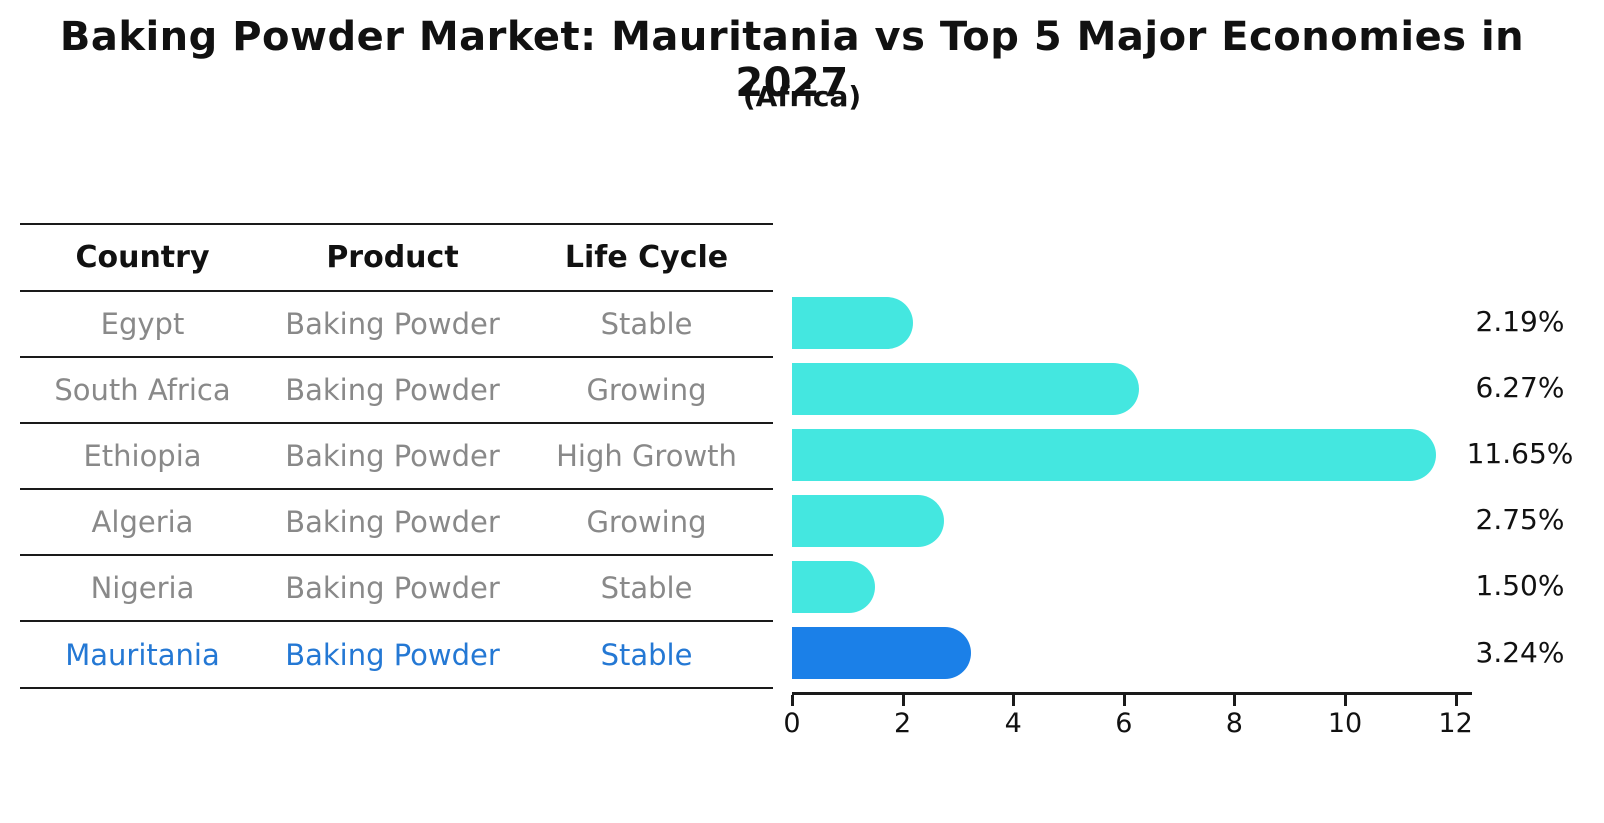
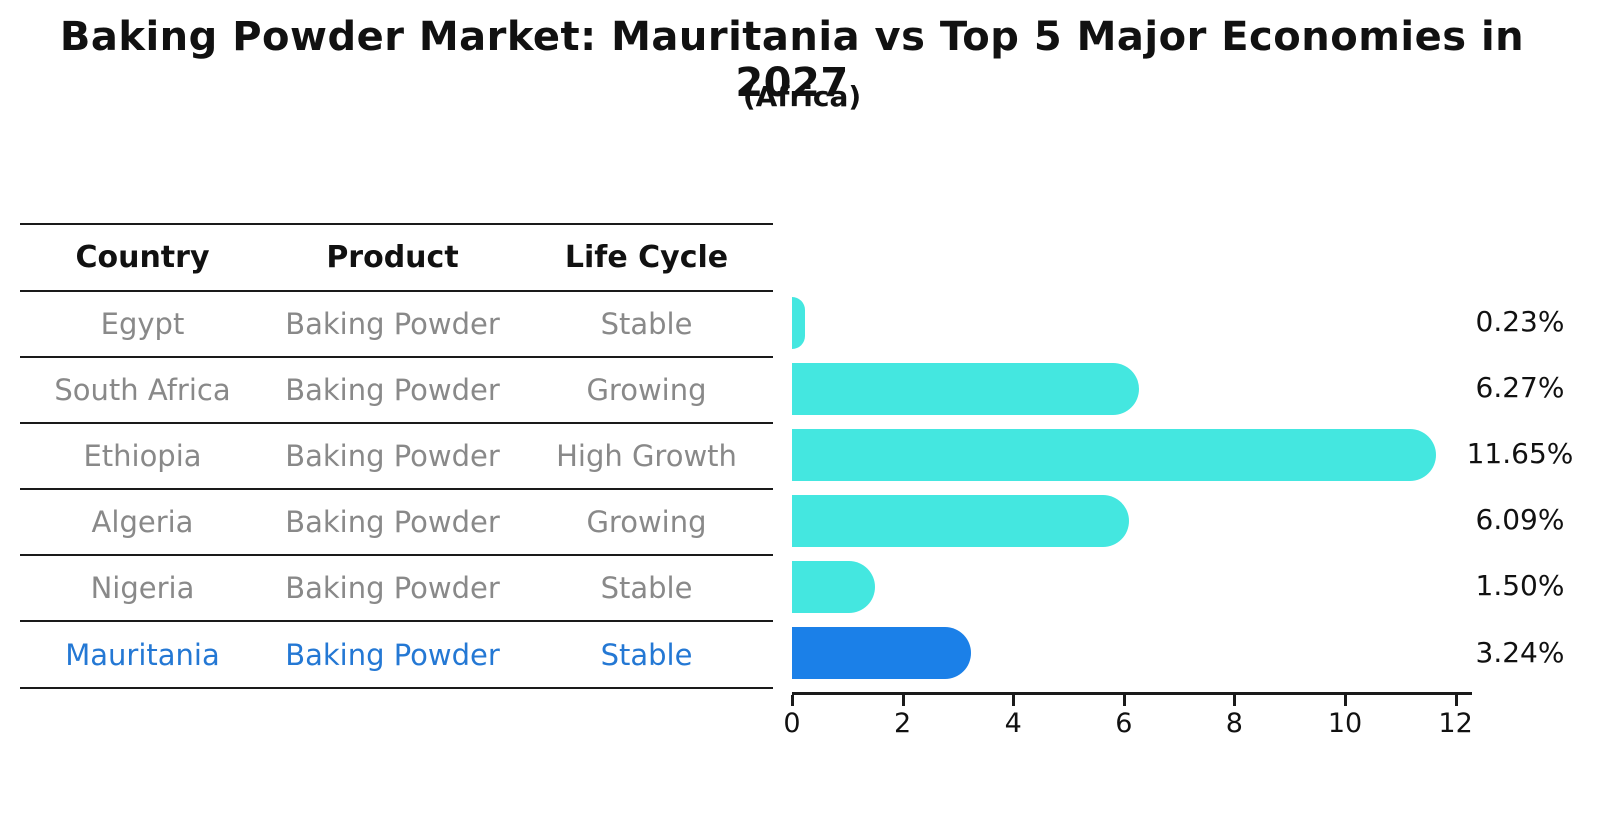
Egypt: 2.19% -> 0.23%
Algeria: 2.75% -> 6.09%
